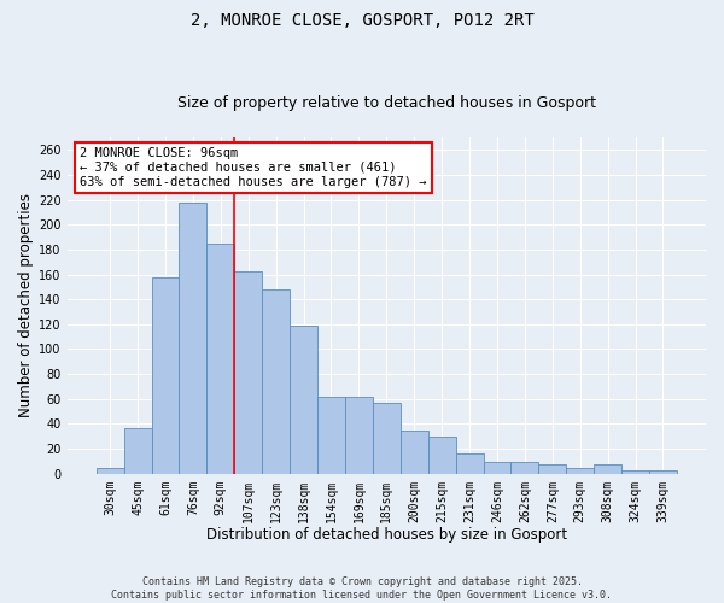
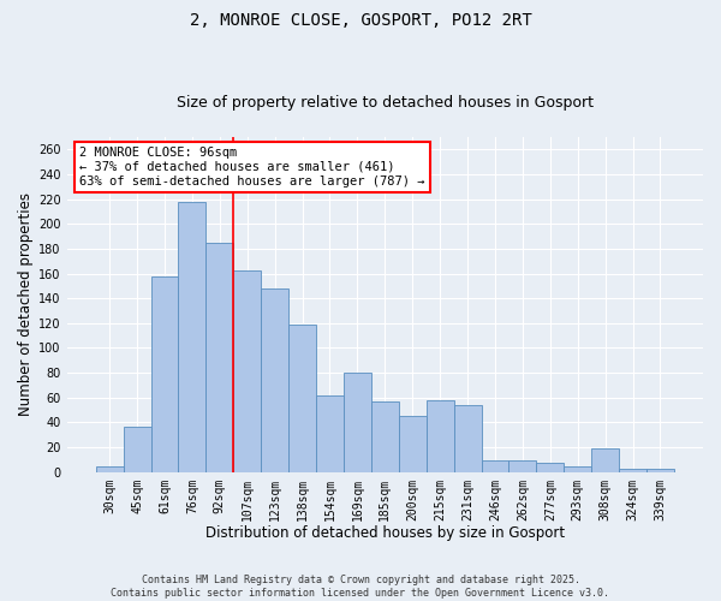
169sqm: 62 -> 80
200sqm: 35 -> 45
215sqm: 30 -> 58
231sqm: 16 -> 54
308sqm: 7 -> 19
